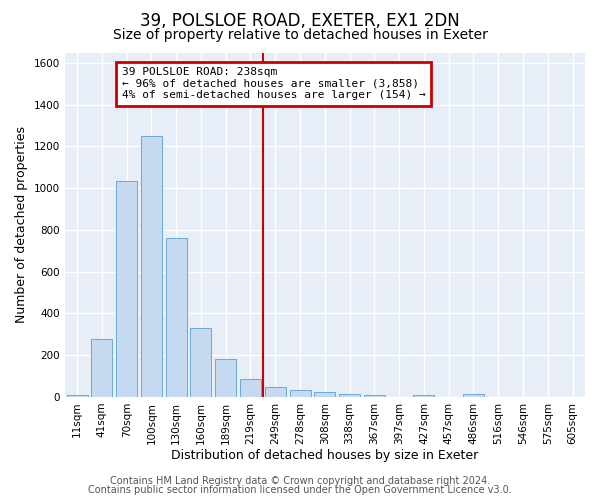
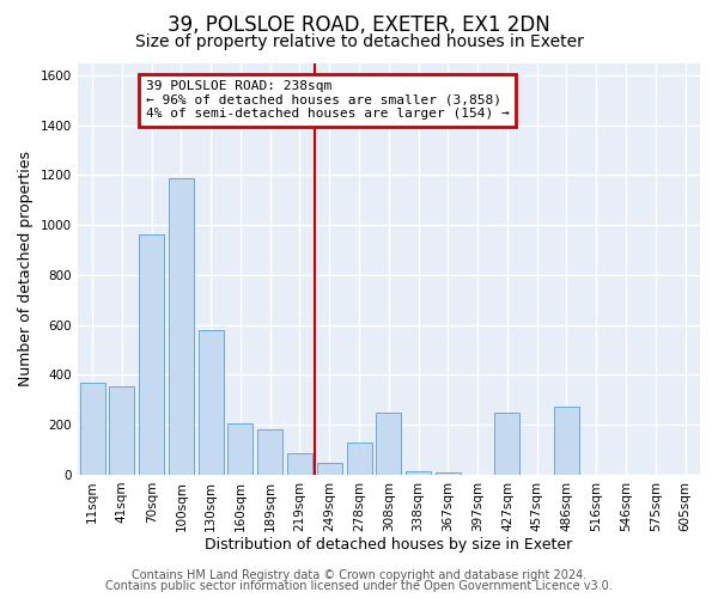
11sqm: 10 -> 370
41sqm: 280 -> 355
70sqm: 1035 -> 965
100sqm: 1250 -> 1190
130sqm: 760 -> 580
160sqm: 330 -> 205
278sqm: 35 -> 130
308sqm: 22 -> 250
427sqm: 10 -> 250
486sqm: 15 -> 275
